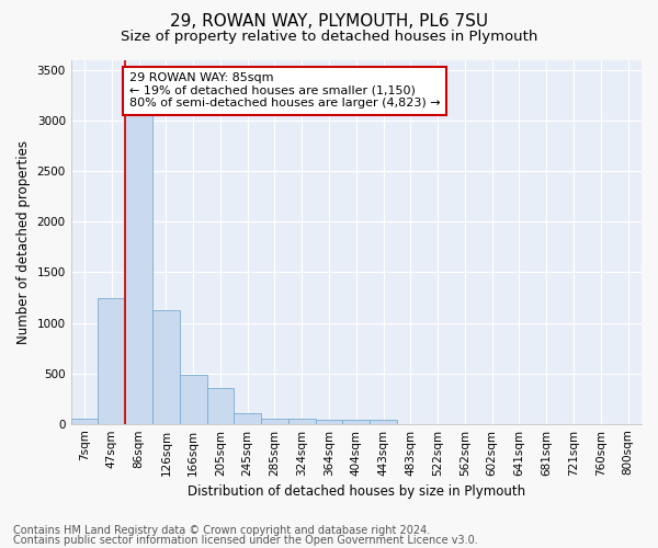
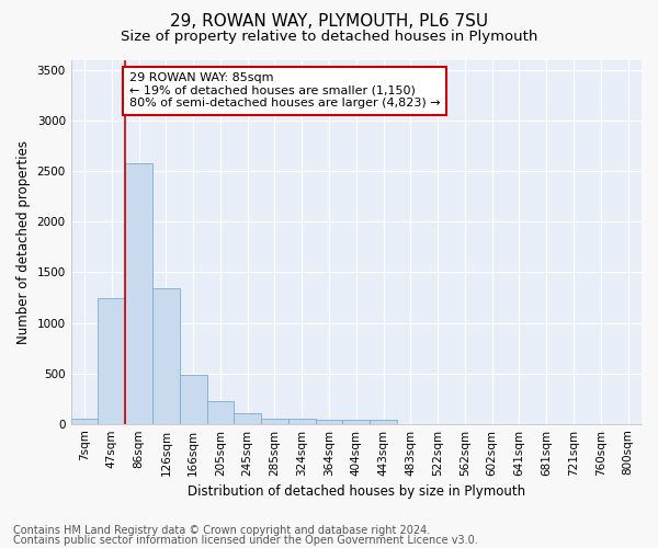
86sqm: 3080 -> 2580
126sqm: 1120 -> 1340
205sqm: 360 -> 220
